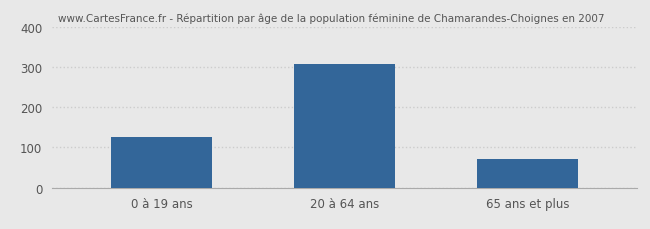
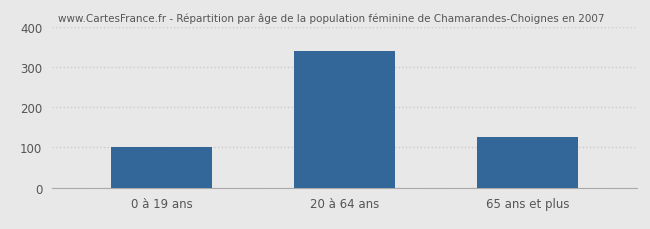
0 à 19 ans: 125 -> 100
20 à 64 ans: 307 -> 340
65 ans et plus: 70 -> 125
